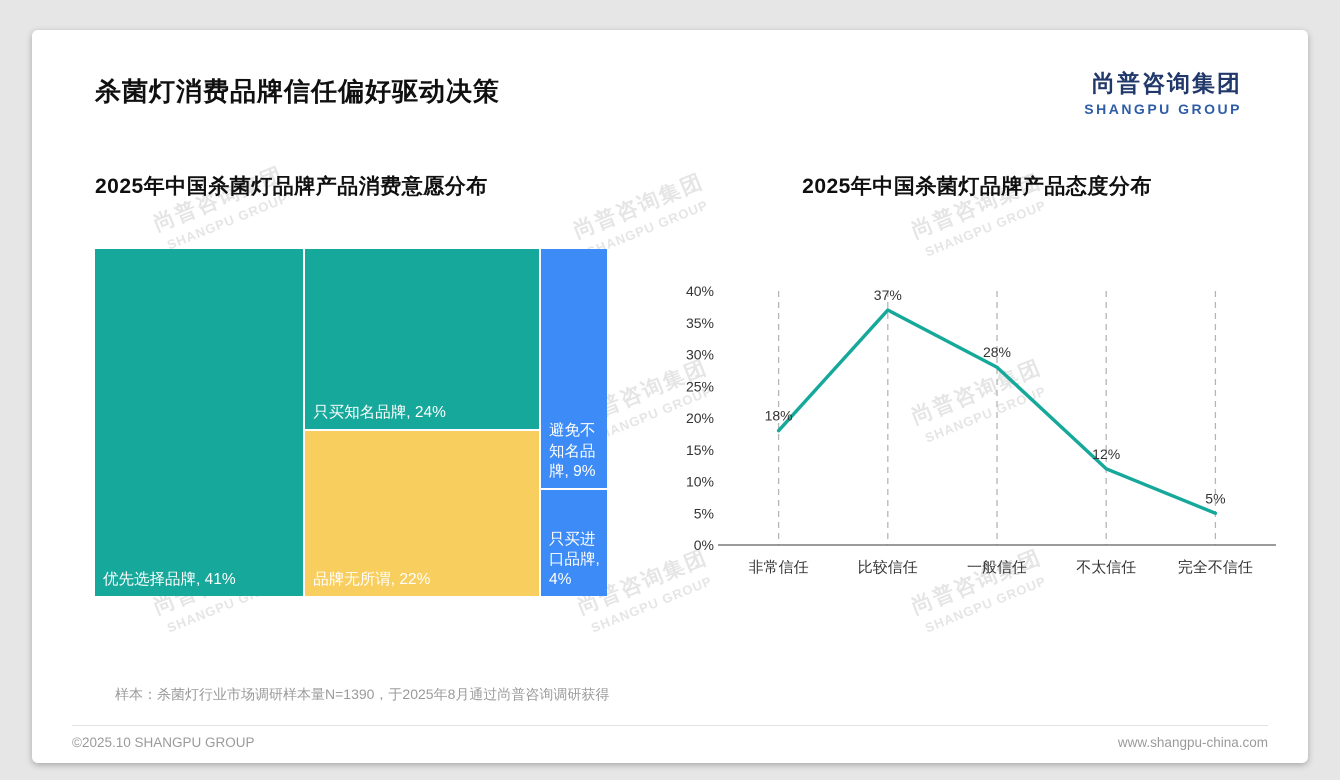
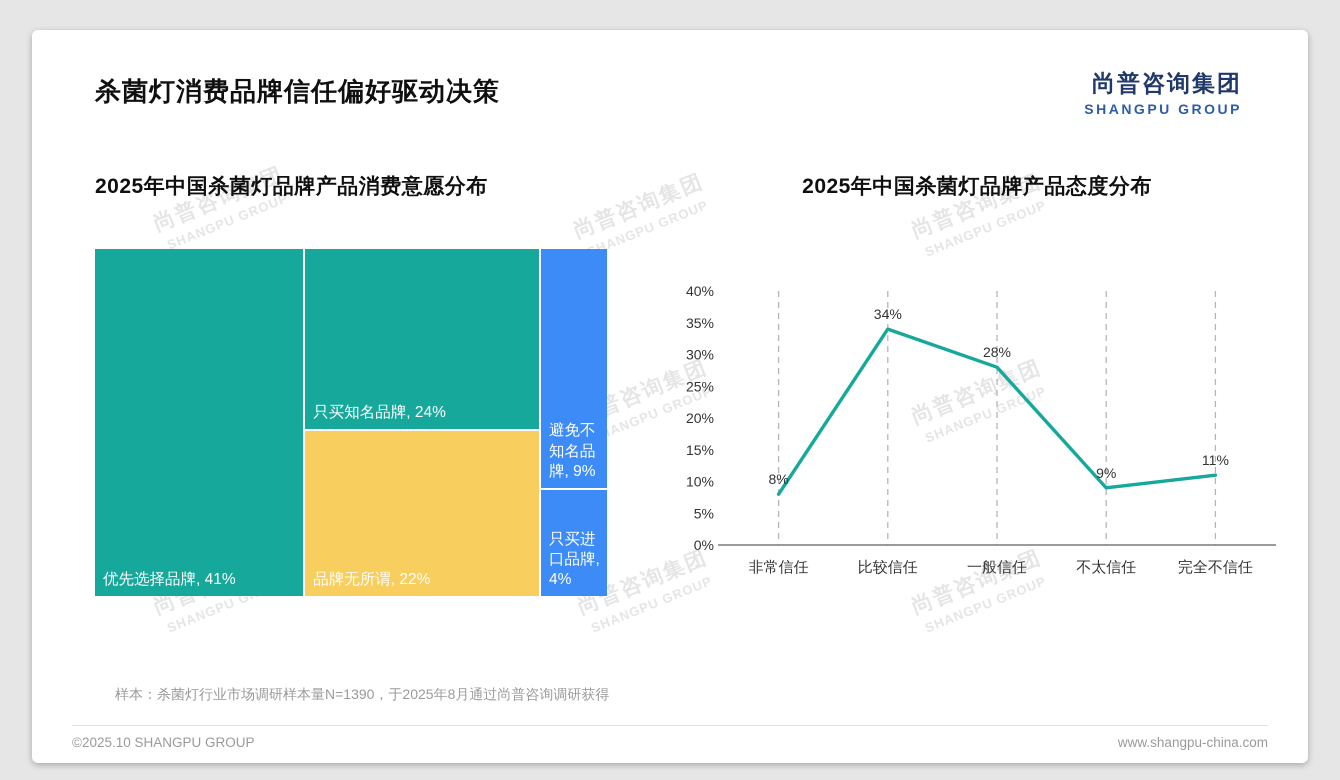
2025年中国杀菌灯品牌产品态度分布/非常信任: 18% -> 8%
2025年中国杀菌灯品牌产品态度分布/比较信任: 37% -> 34%
2025年中国杀菌灯品牌产品态度分布/不太信任: 12% -> 9%
2025年中国杀菌灯品牌产品态度分布/完全不信任: 5% -> 11%
